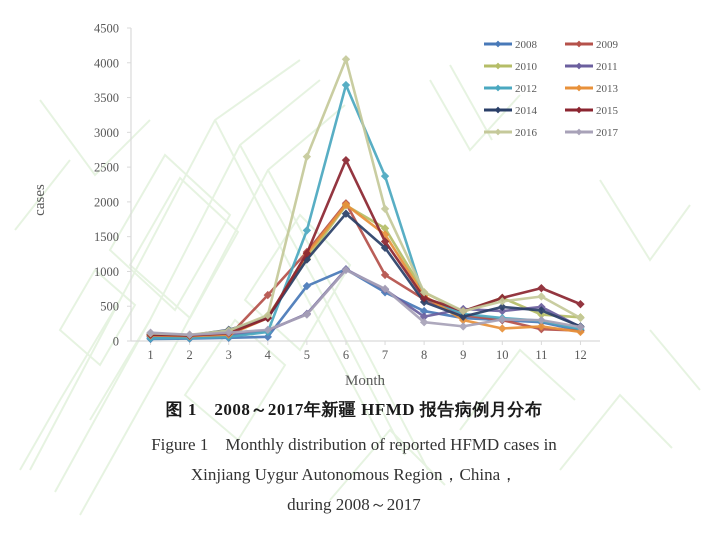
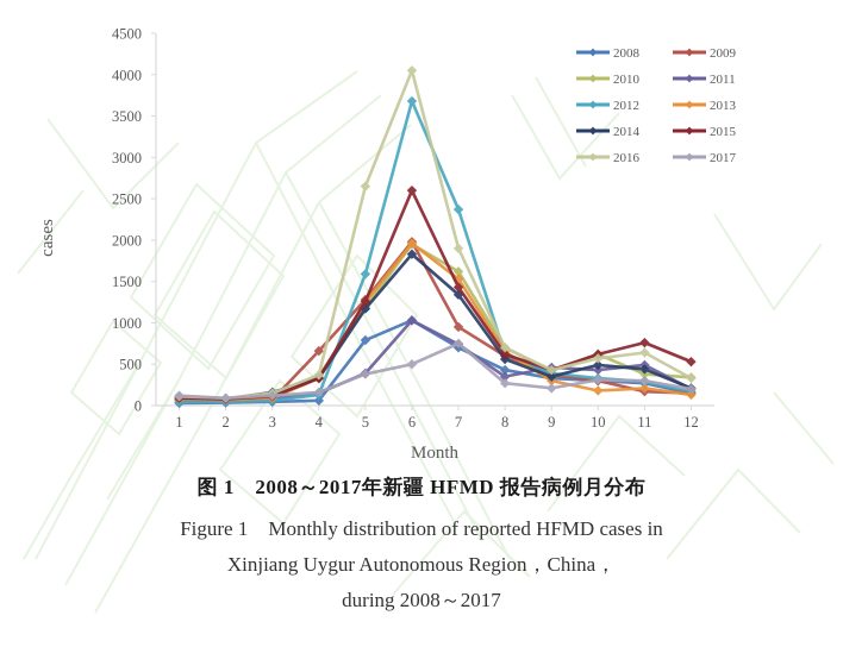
2017/6: 1000 -> 500
